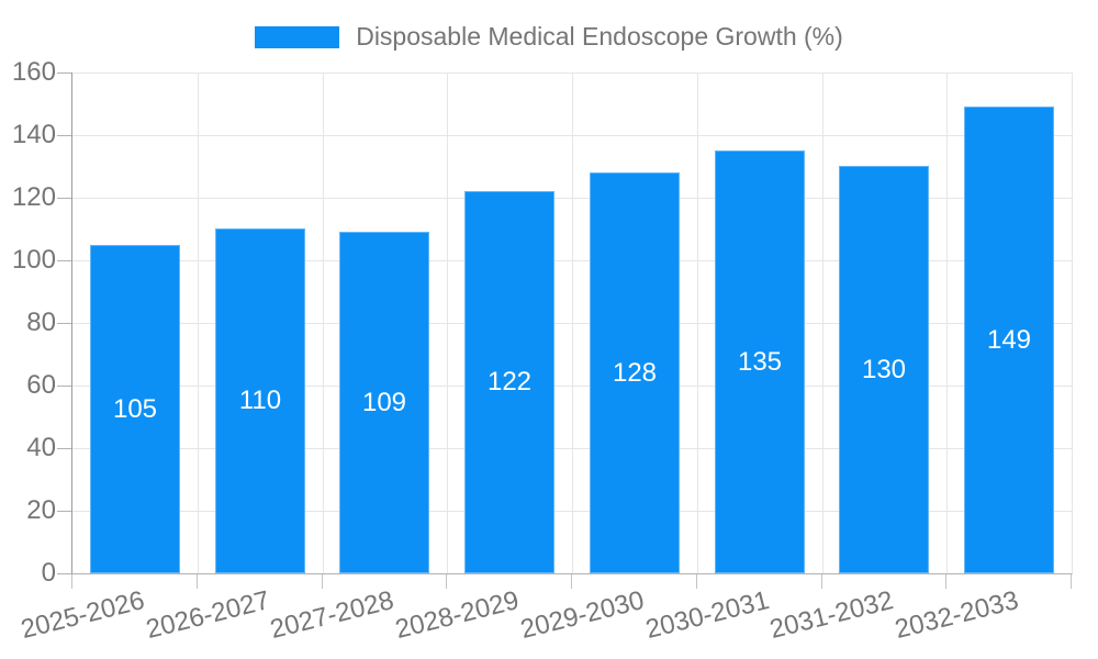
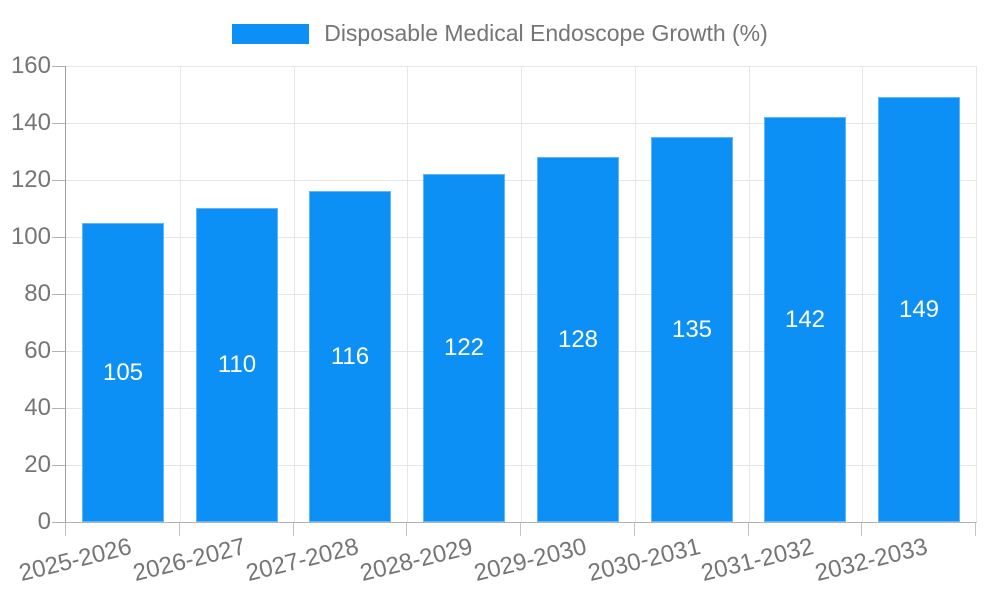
2027-2028: 109 -> 116
2031-2032: 130 -> 142
